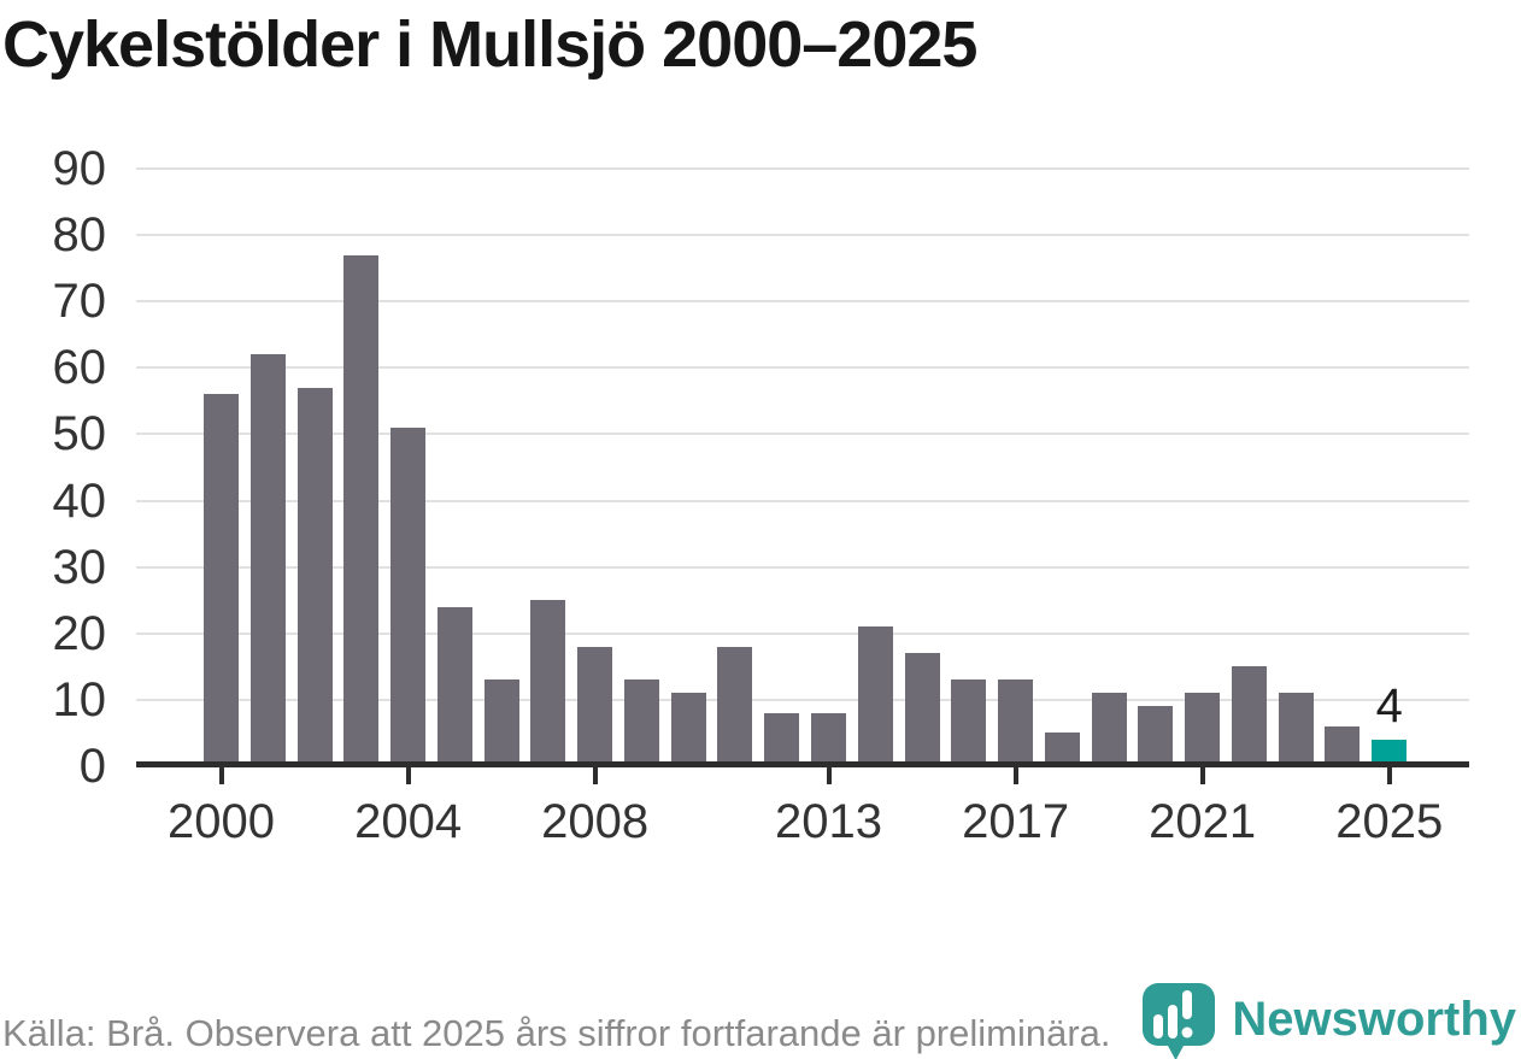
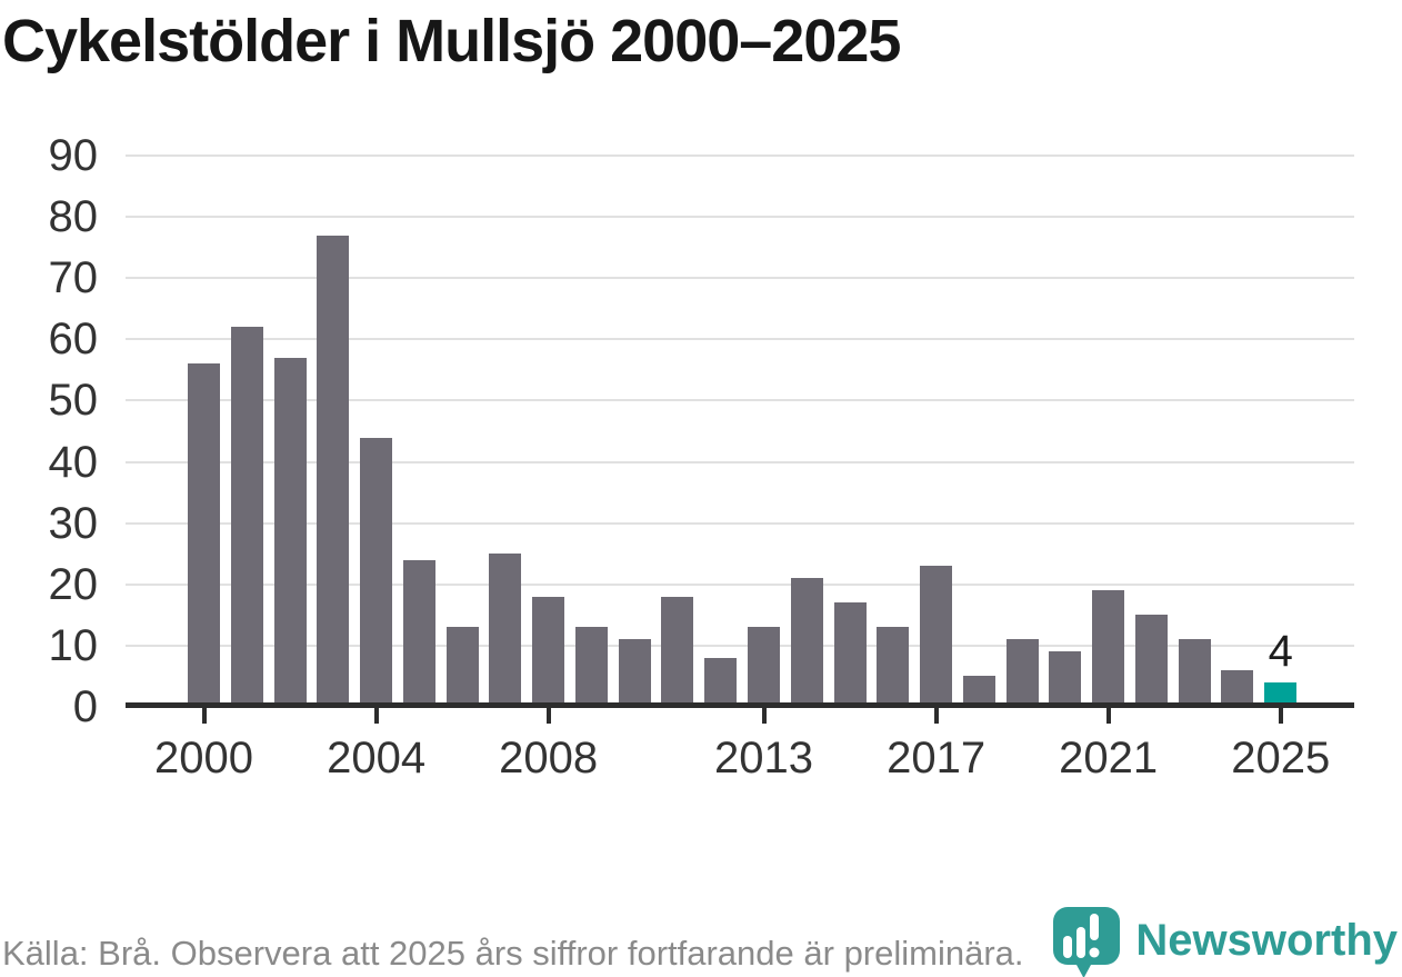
2004: 51 -> 44
2013: 8 -> 13
2017: 13 -> 23
2021: 11 -> 19
